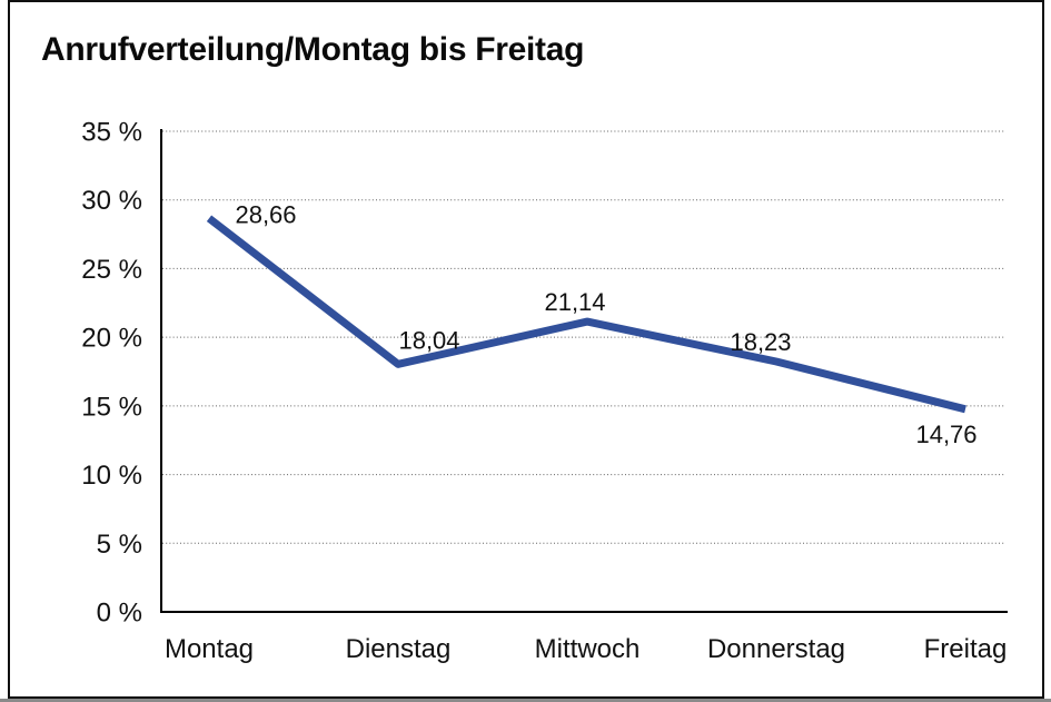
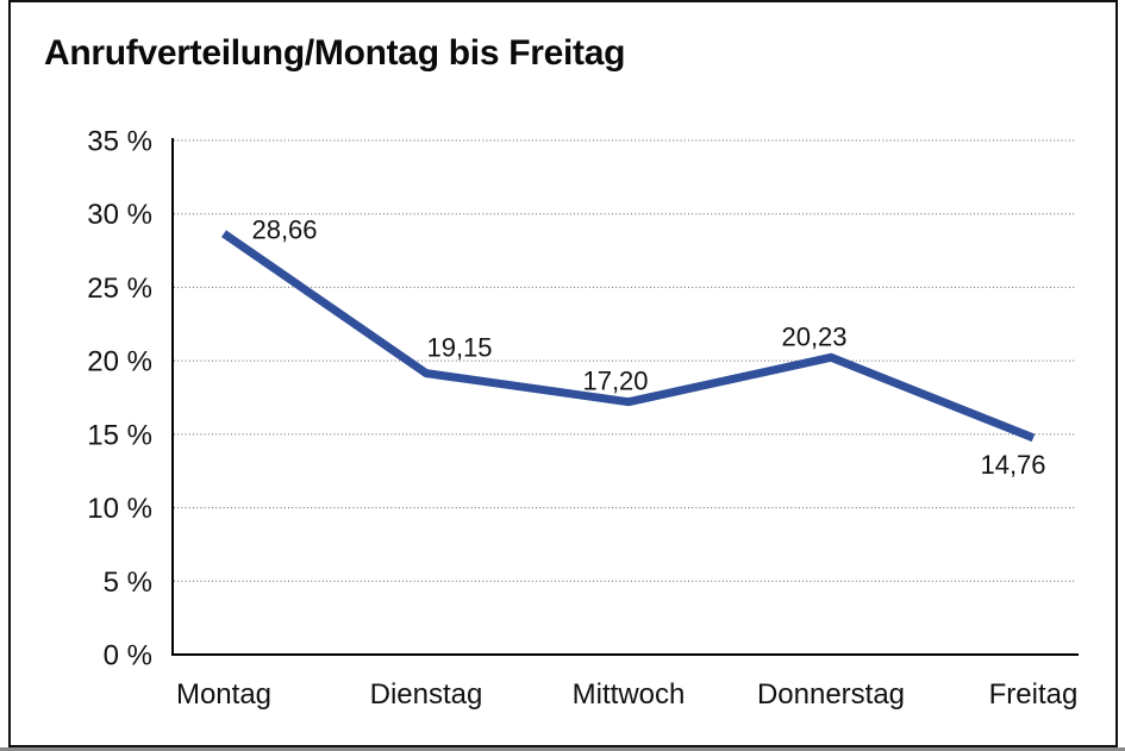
Dienstag: 18,04 -> 19,15
Mittwoch: 21,14 -> 17,20
Donnerstag: 18,23 -> 20,23
